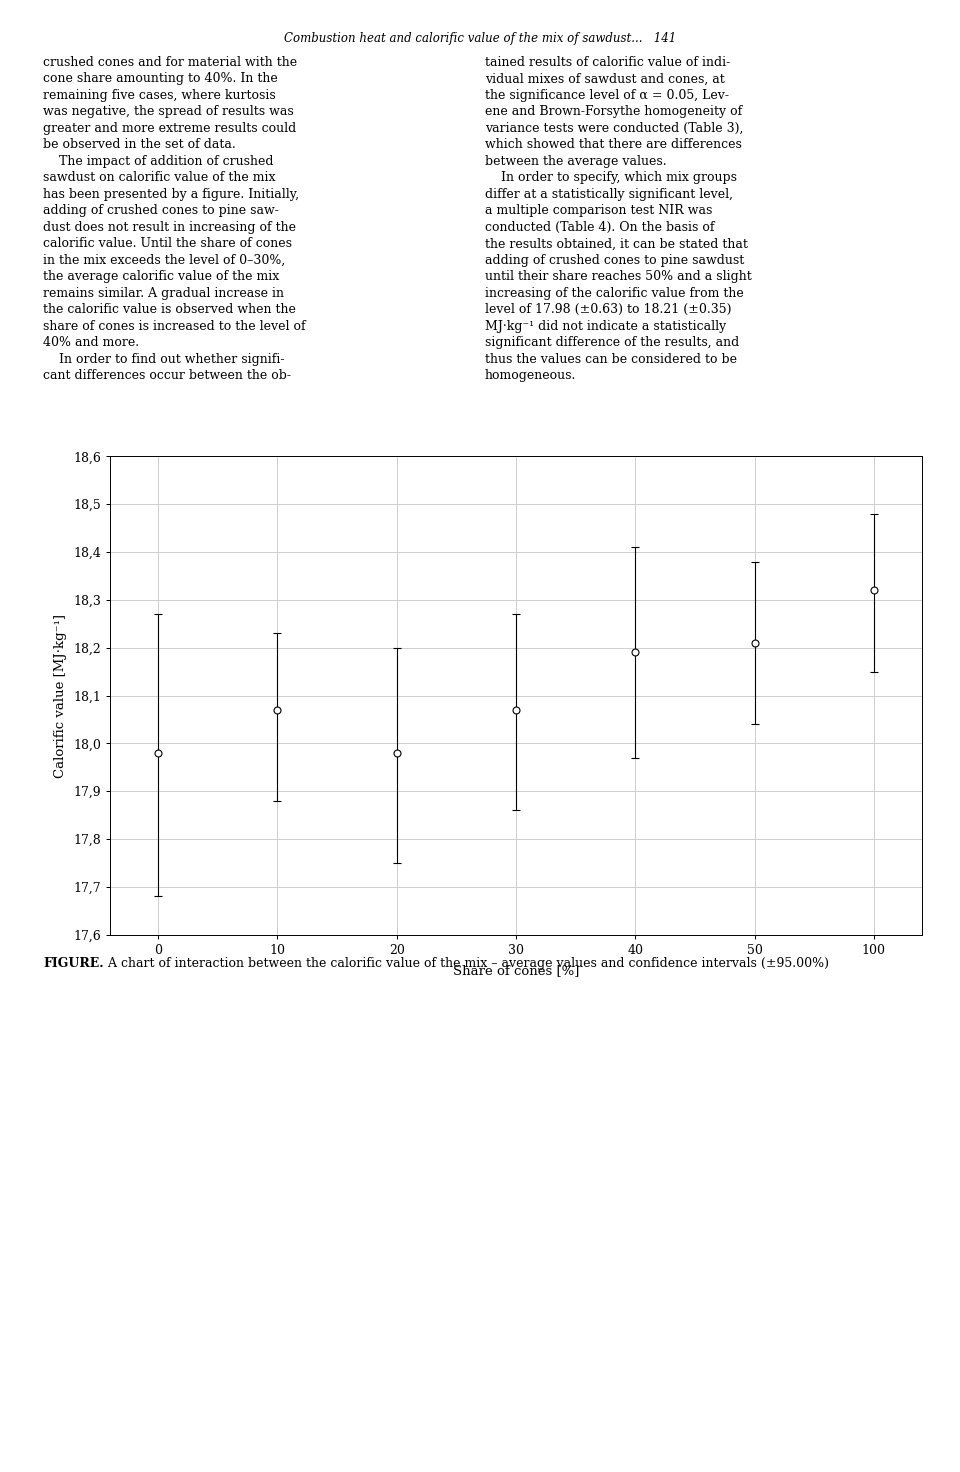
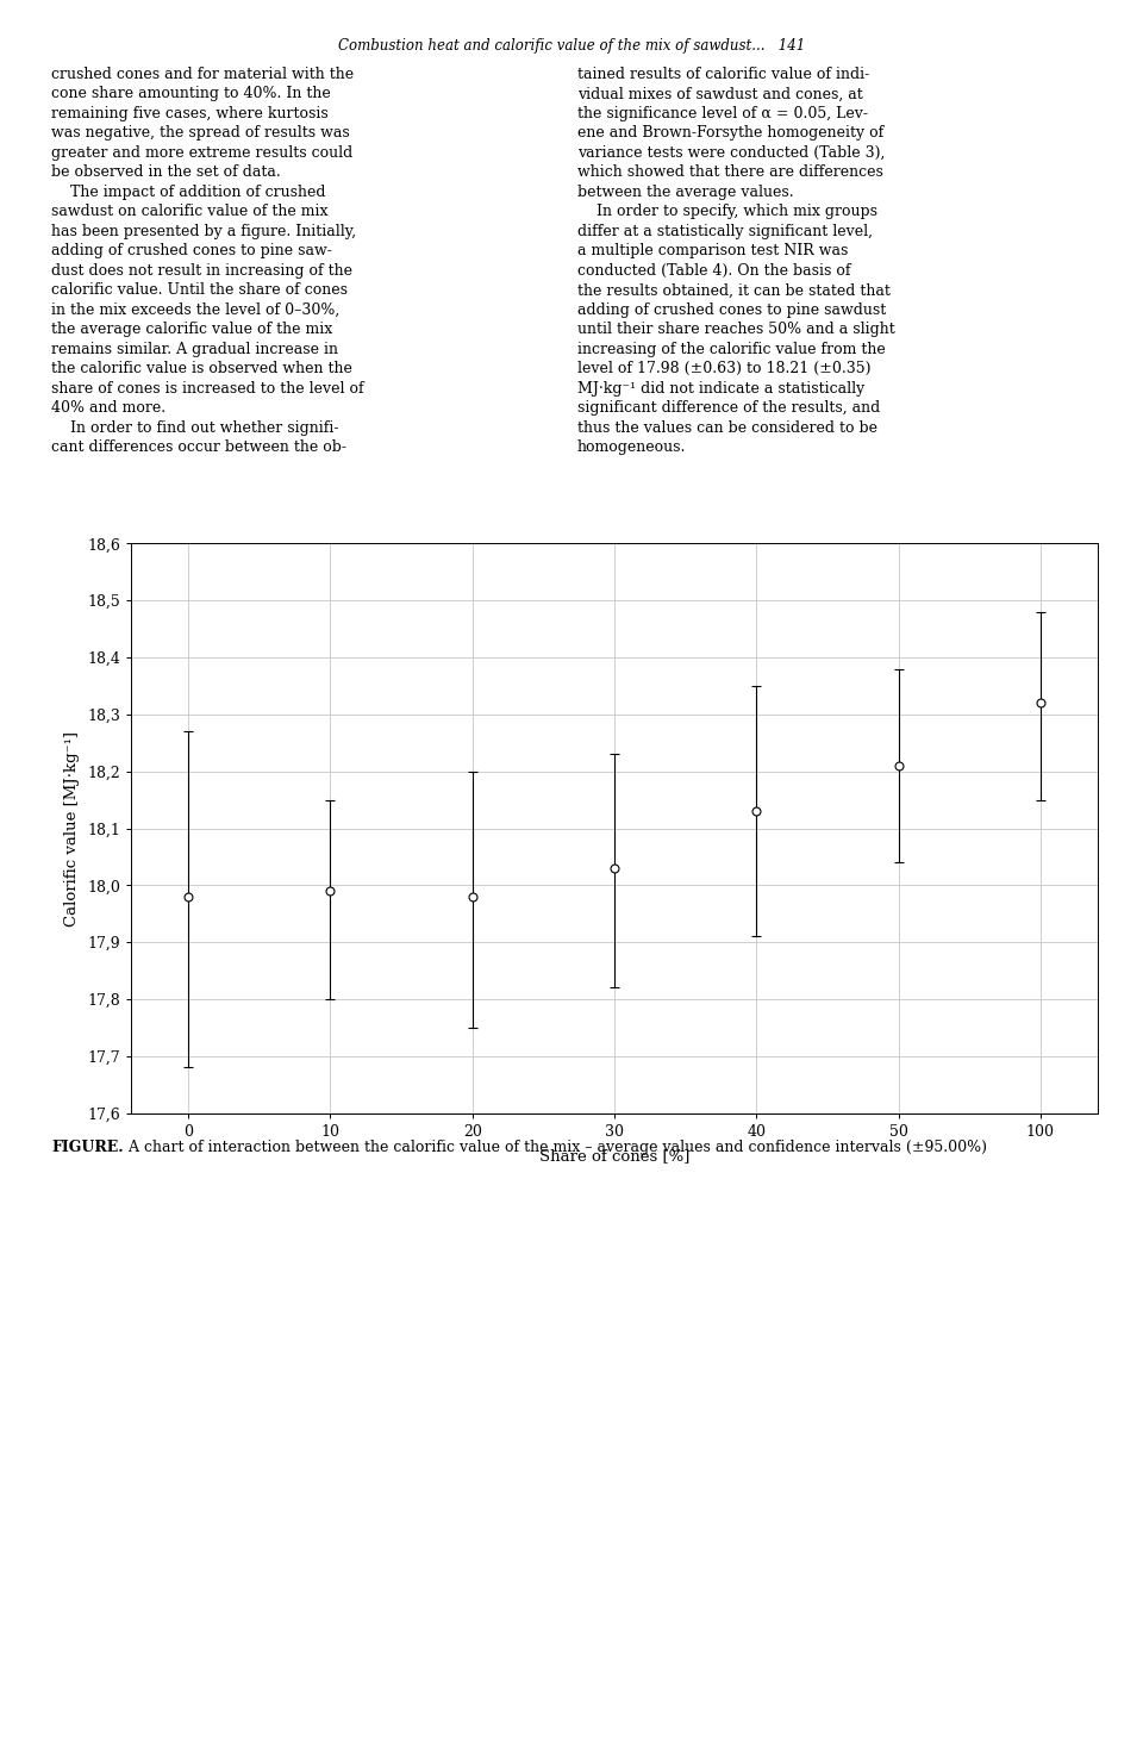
10: 18,07 -> 17,99
30: 18,07 -> 18,03
40: 18,19 -> 18,13
